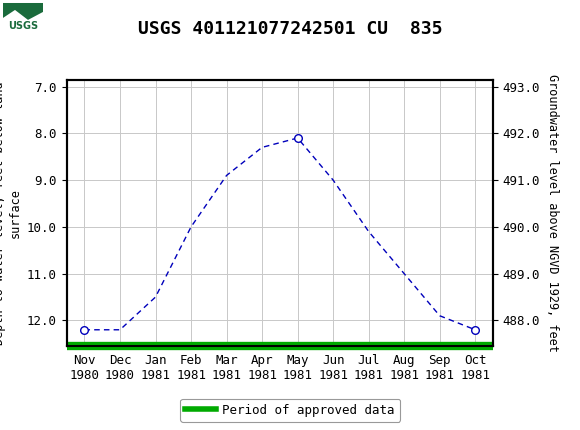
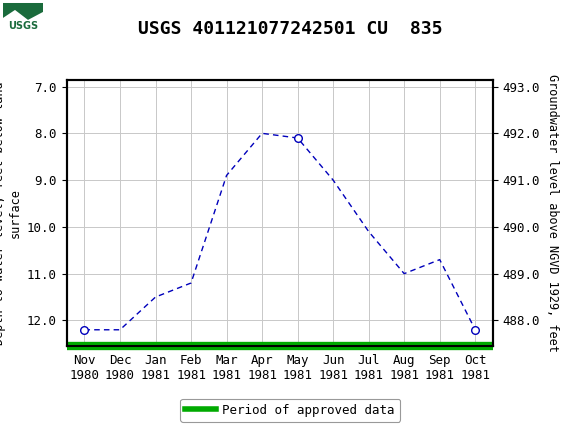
Feb 1981: 10.0 -> 11.2
Apr 1981: 8.3 -> 8.0
Sep 1981: 11.9 -> 10.7
